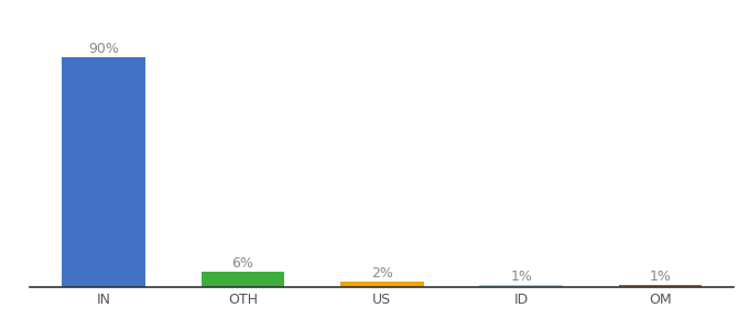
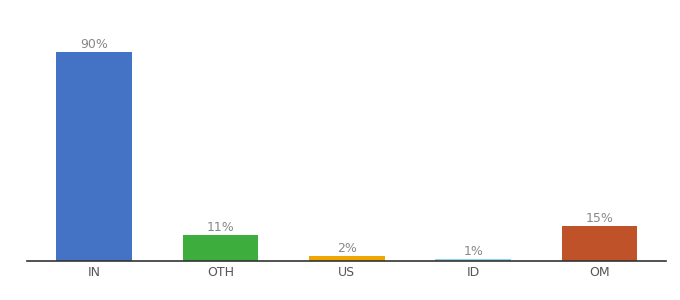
OTH: 6% -> 11%
OM: 1% -> 15%
